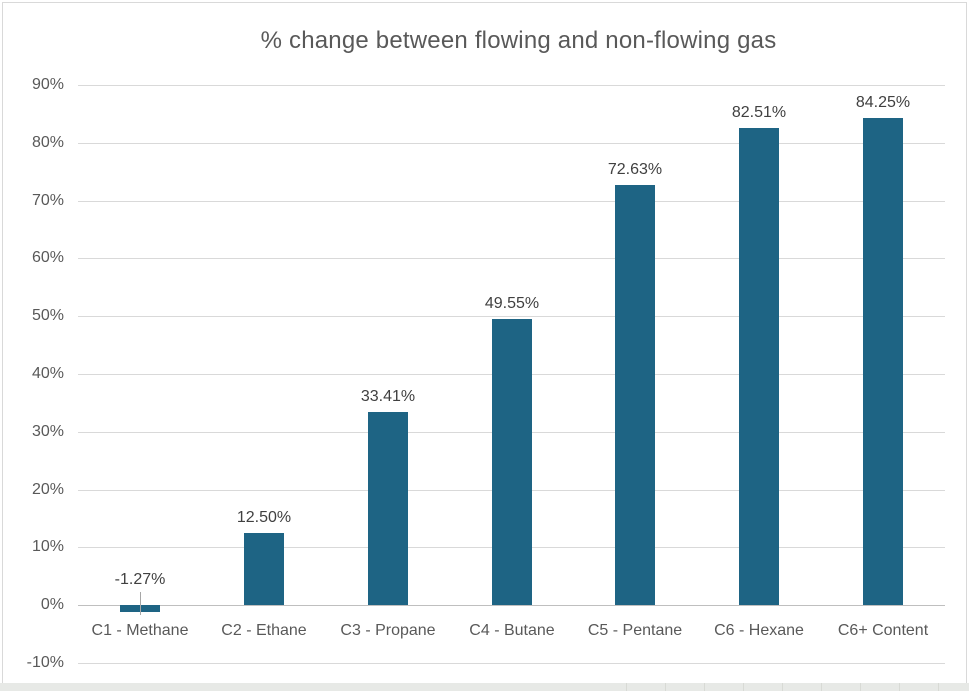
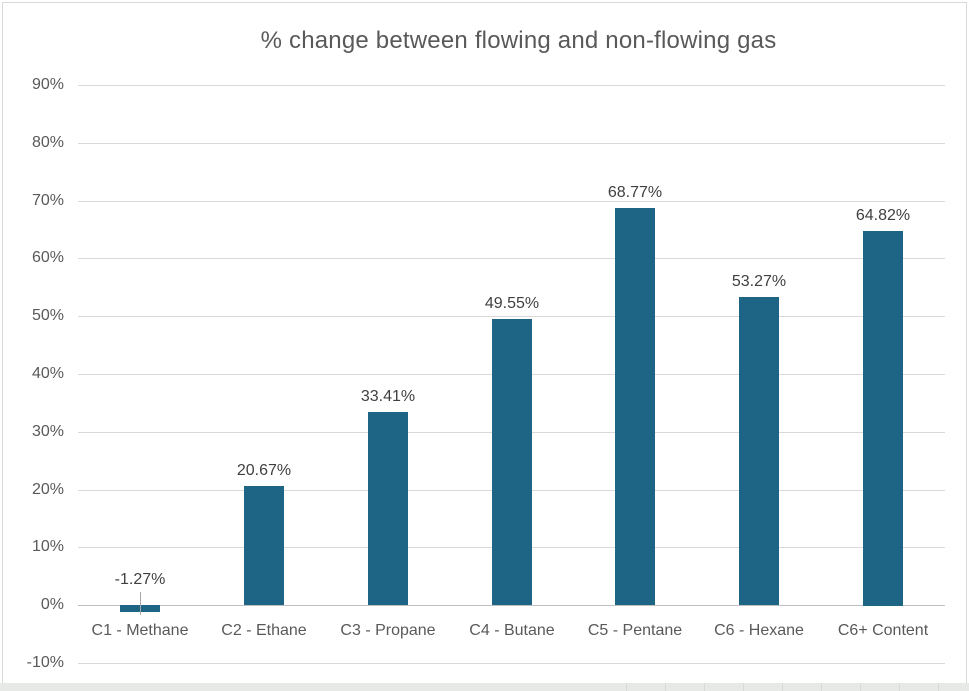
C2 - Ethane: 12.50% -> 20.67%
C5 - Pentane: 72.63% -> 68.77%
C6 - Hexane: 82.51% -> 53.27%
C6+ Content: 84.25% -> 64.82%
